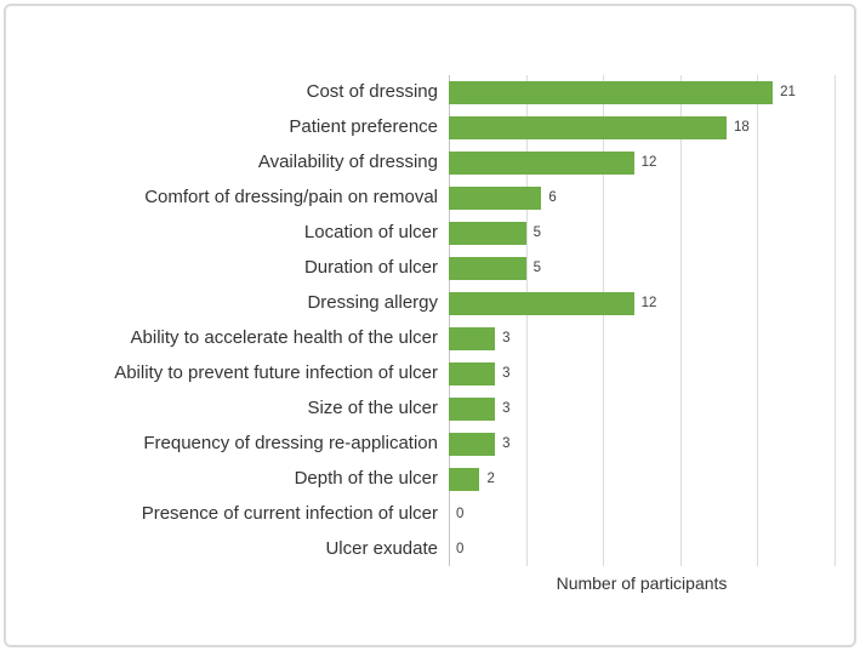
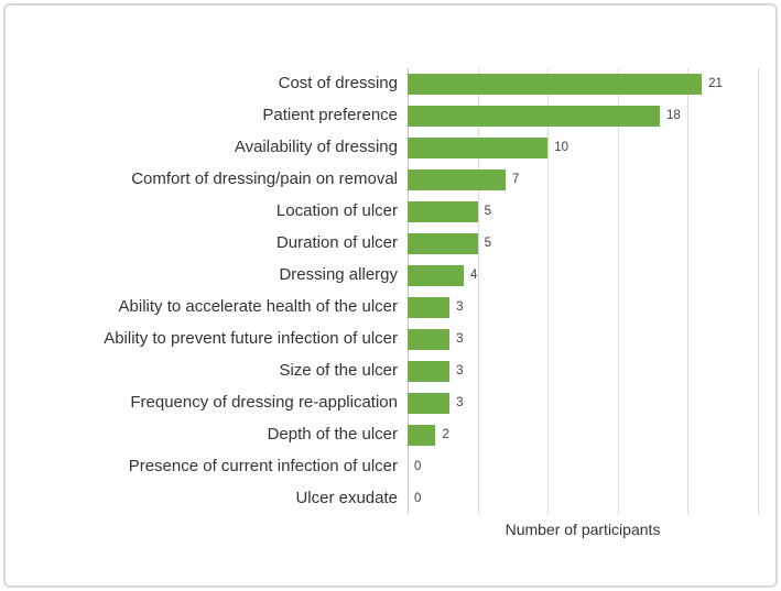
Availability of dressing: 12 -> 10
Comfort of dressing/pain on removal: 6 -> 7
Dressing allergy: 12 -> 4
